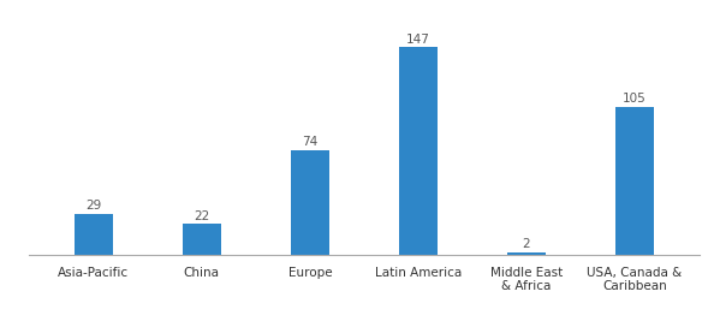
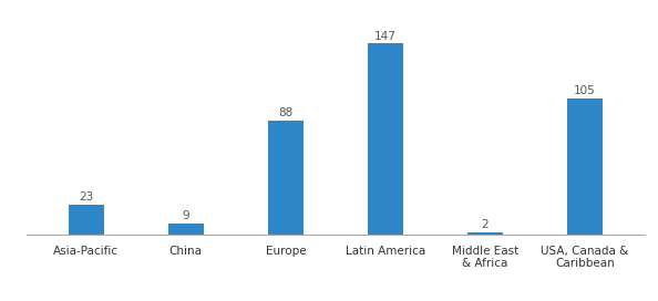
Asia-Pacific: 29 -> 23
China: 22 -> 9
Europe: 74 -> 88
